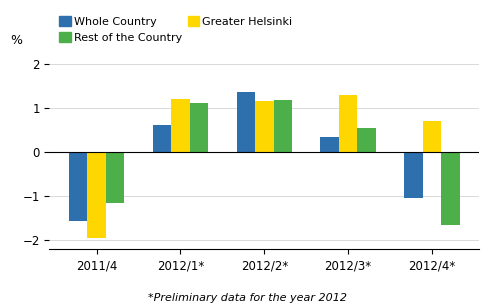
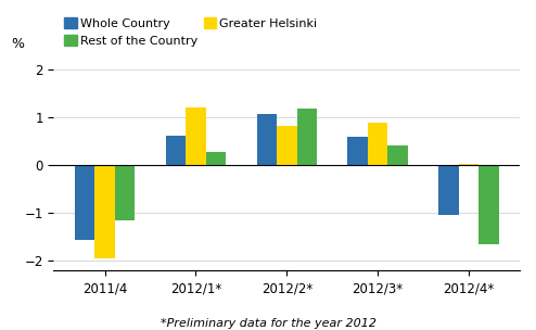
Rest of the Country/2012/1*: 1.10 -> 0.27
Whole Country/2012/2*: 1.35 -> 1.07
Greater Helsinki/2012/2*: 1.15 -> 0.82
Whole Country/2012/3*: 0.35 -> 0.58
Greater Helsinki/2012/3*: 1.30 -> 0.88
Rest of the Country/2012/3*: 0.55 -> 0.40
Greater Helsinki/2012/4*: 0.70 -> 0.03
